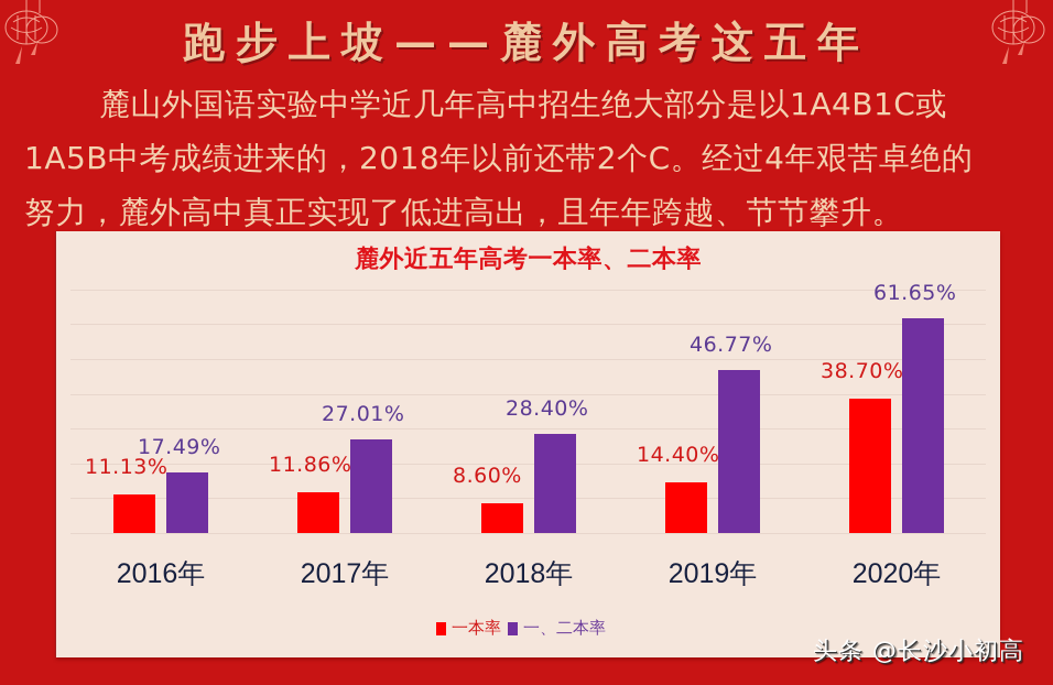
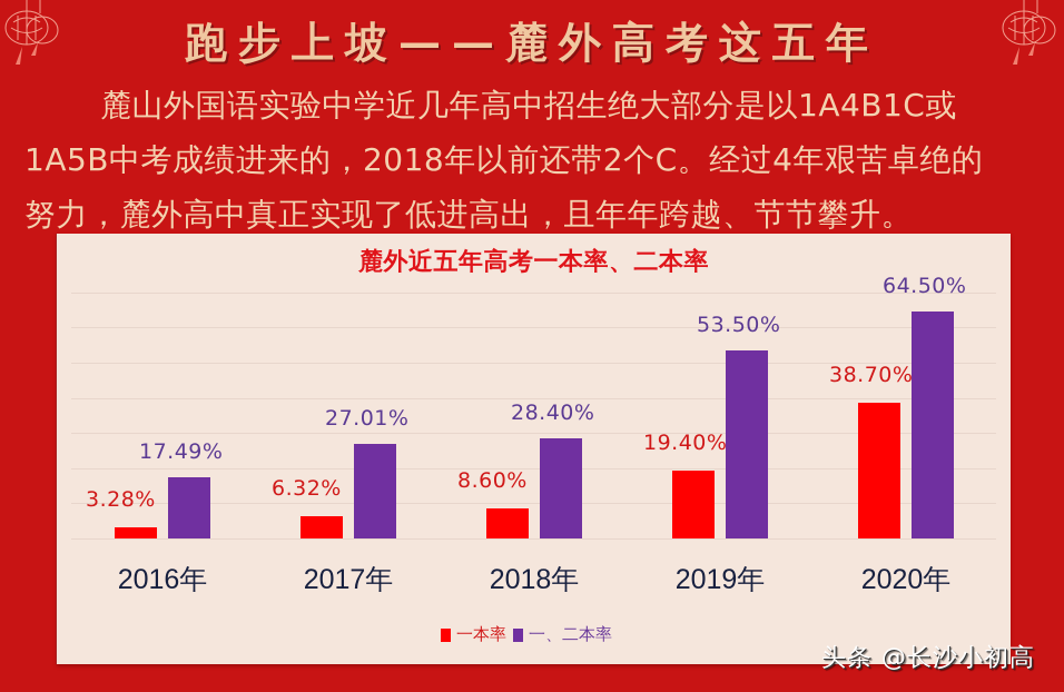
一本率/2016年: 11.13% -> 3.28%
一本率/2017年: 11.86% -> 6.32%
一本率/2019年: 14.40% -> 19.40%
一、二本率/2019年: 46.77% -> 53.50%
一、二本率/2020年: 61.65% -> 64.50%
